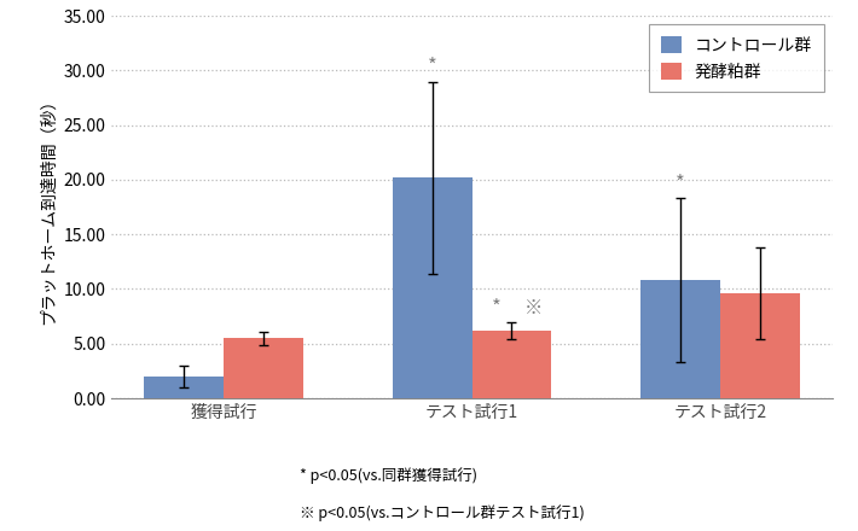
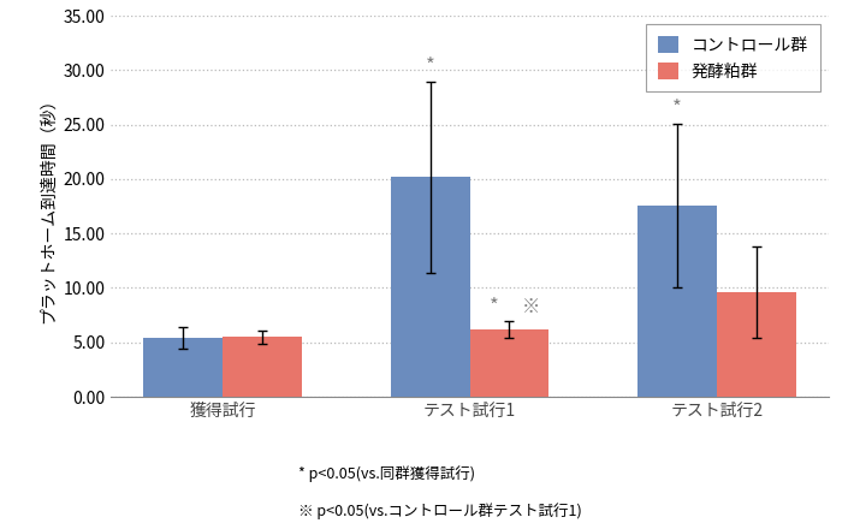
コントロール群/獲得試行: 2.0 -> 5.4
コントロール群/テスト試行2: 10.8 -> 17.6
